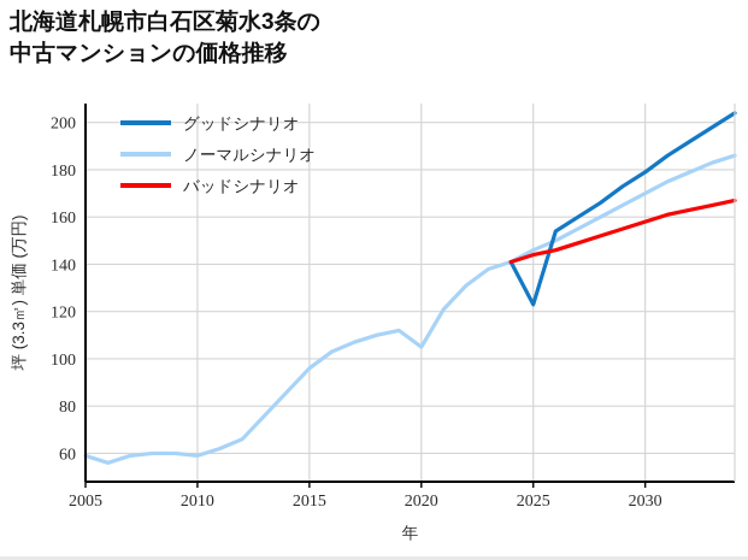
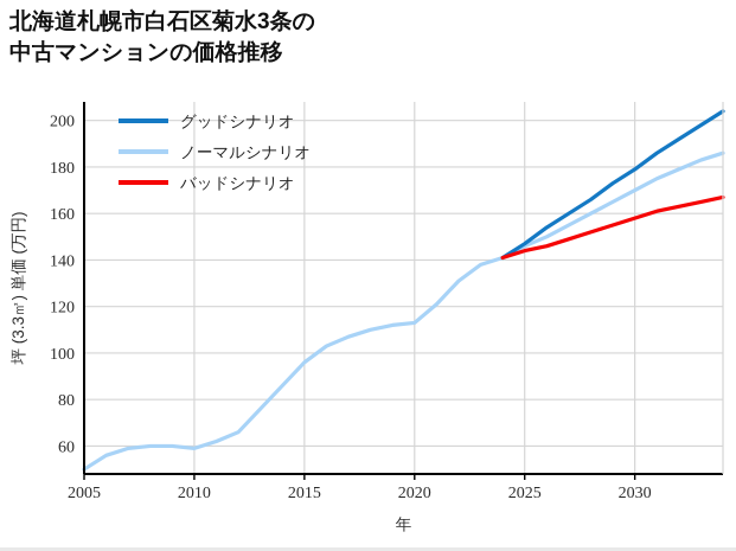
ノーマルシナリオ/2005: 59 -> 50
ノーマルシナリオ/2020: 105 -> 113
グッドシナリオ/2025: 123 -> 147
